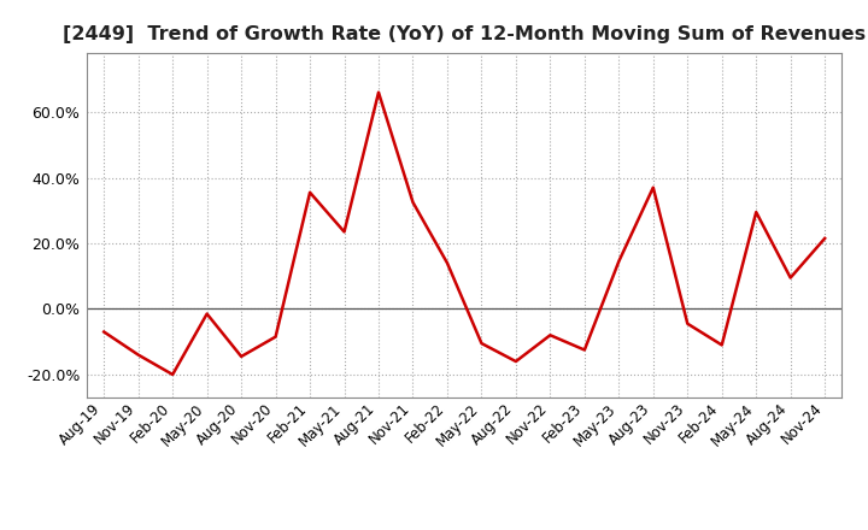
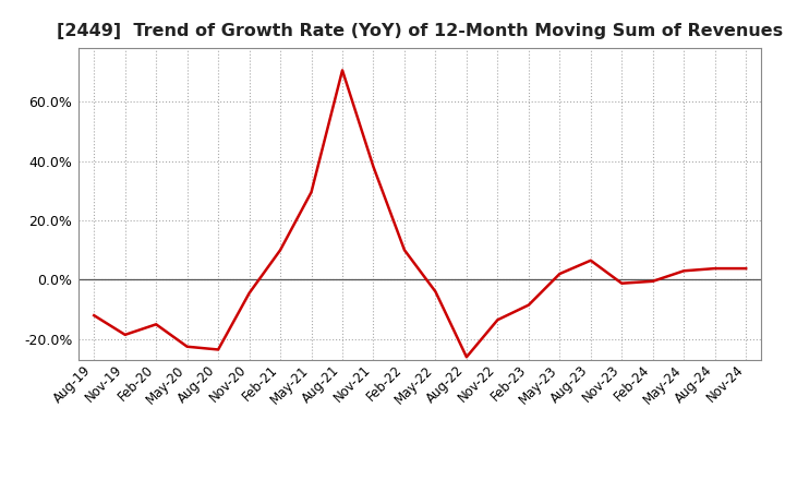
Aug-19: -7.0% -> -12.0%
Nov-19: -14.0% -> -18.5%
Feb-20: -20.0% -> -15.0%
May-20: -1.5% -> -22.5%
Aug-20: -14.5% -> -23.5%
Nov-20: -8.5% -> -4.5%
Feb-21: 35.5% -> 10.0%
May-21: 23.5% -> 29.5%
Aug-21: 66.0% -> 70.5%
Nov-21: 32.5% -> 38.0%
Feb-22: 14.0% -> 10.0%
May-22: -10.5% -> -4.0%
Aug-22: -16.0% -> -26.0%
Nov-22: -8.0% -> -13.5%
Feb-23: -12.5% -> -8.5%
May-23: 14.5% -> 2.0%
Aug-23: 37.0% -> 6.5%
Nov-23: -4.5% -> -1.2%
Feb-24: -11.0% -> -0.5%
May-24: 29.5% -> 3.0%
Aug-24: 9.5% -> 3.8%
Nov-24: 21.5% -> 3.8%
